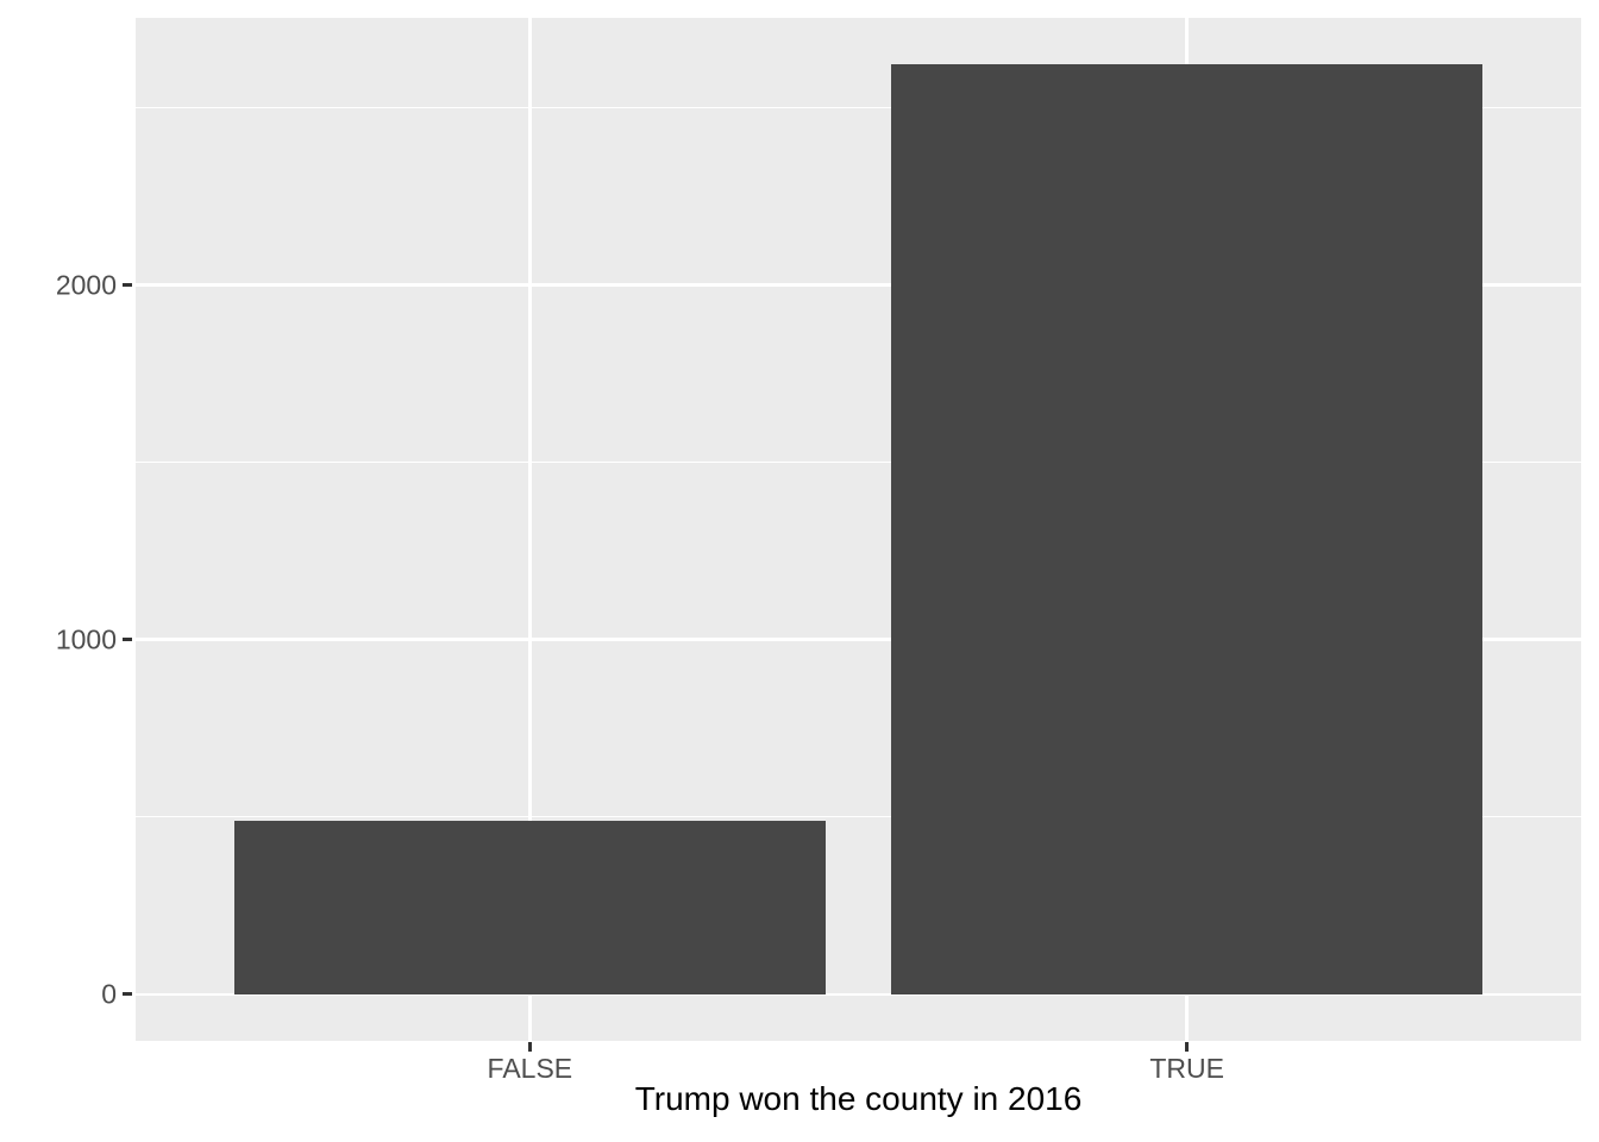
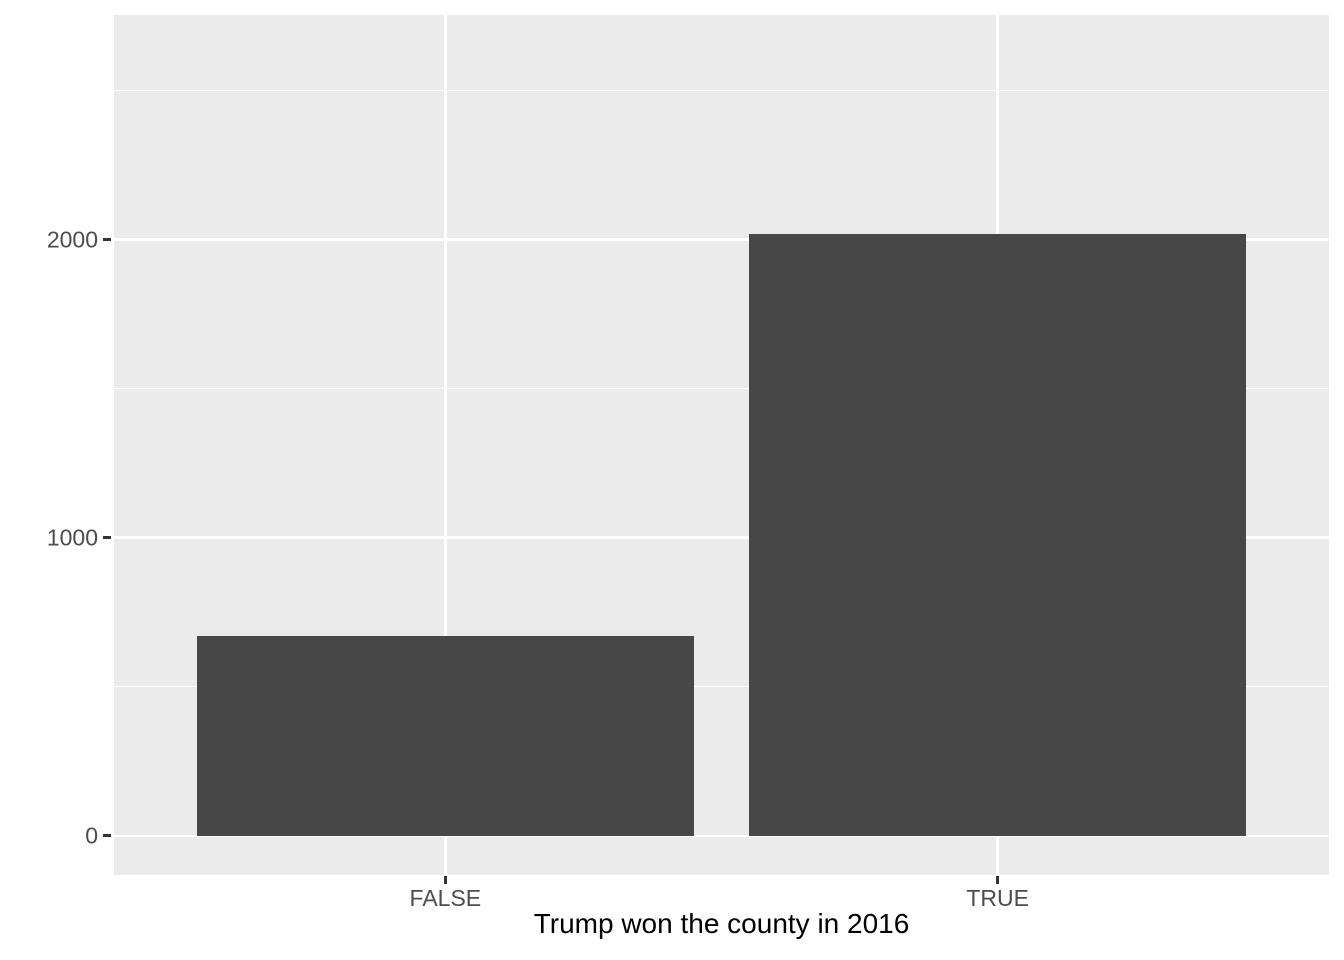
FALSE: 490 -> 670
TRUE: 2620 -> 2020
